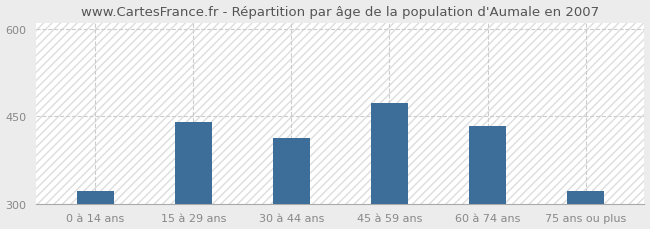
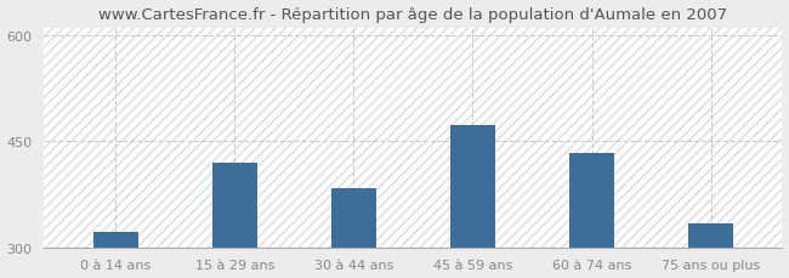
15 à 29 ans: 440 -> 420
30 à 44 ans: 413 -> 384
75 ans ou plus: 322 -> 334
